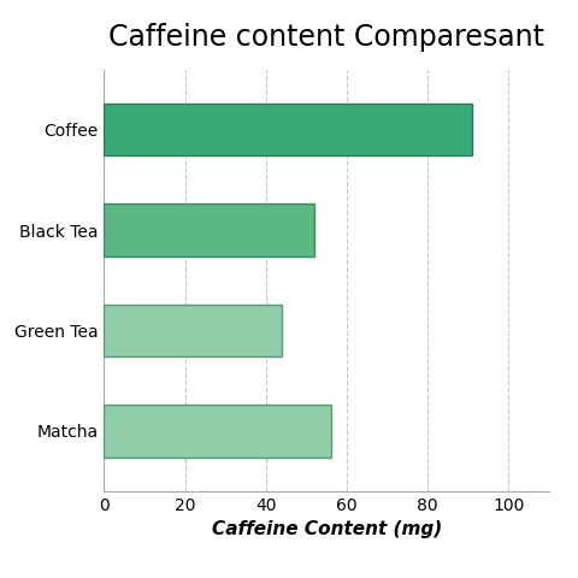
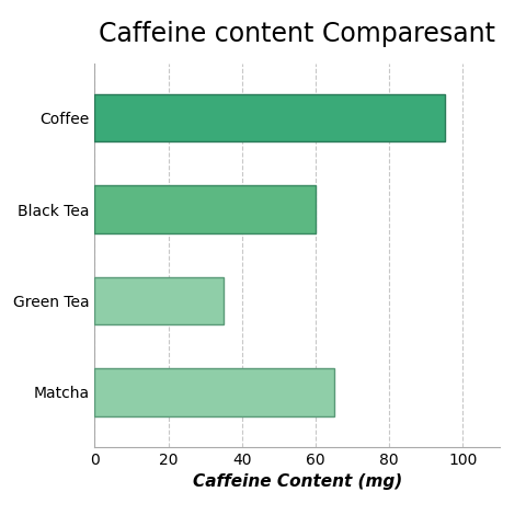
Coffee: 91 -> 95
Black Tea: 52 -> 60
Green Tea: 44 -> 35
Matcha: 56 -> 65
